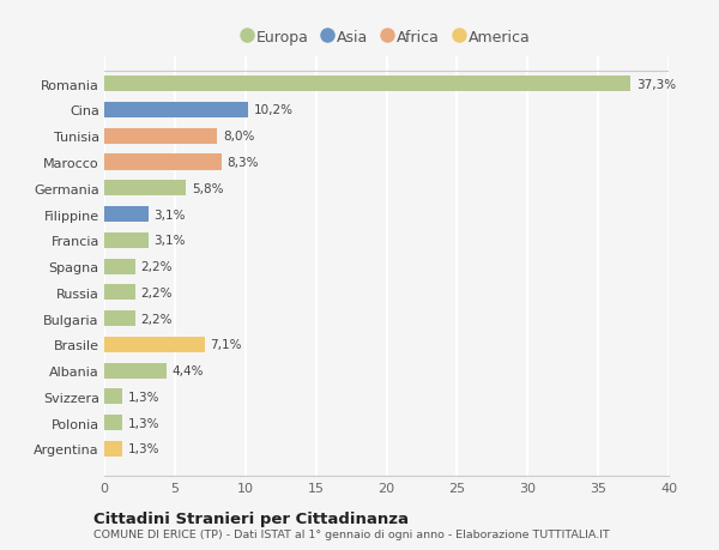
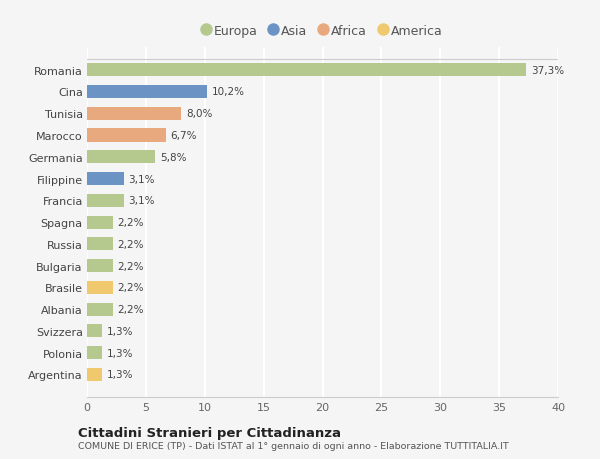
Marocco: 8,3% -> 6,7%
Brasile: 7,1% -> 2,2%
Albania: 4,4% -> 2,2%
